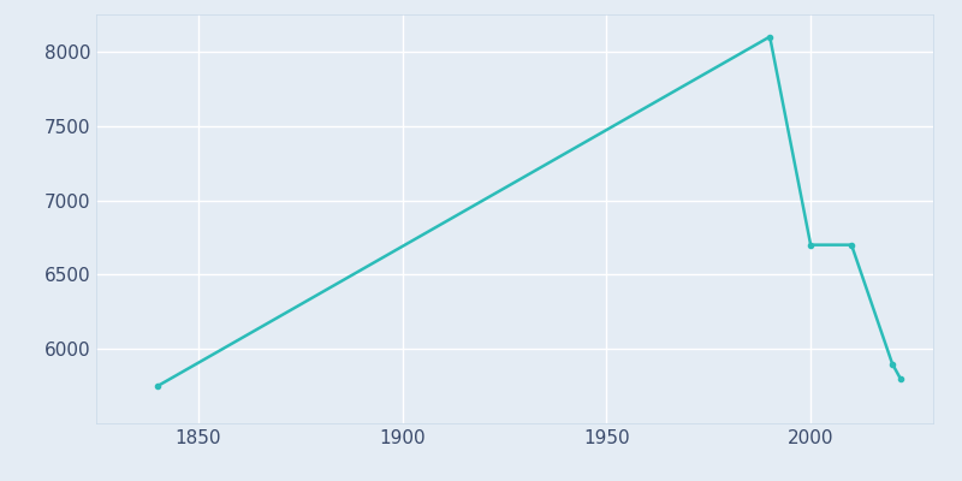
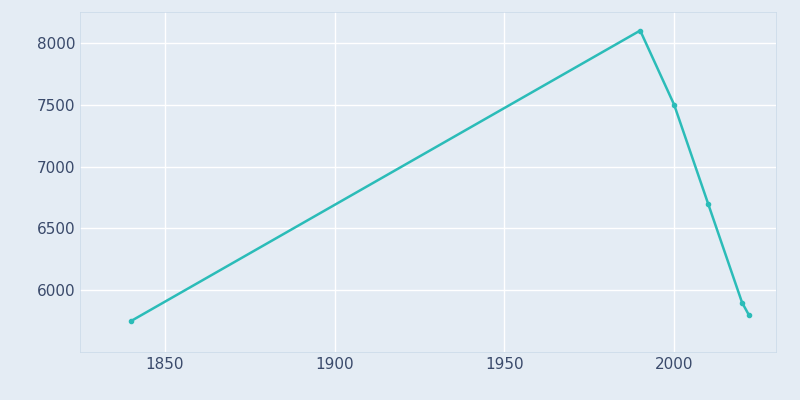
2000: 6700 -> 7500
